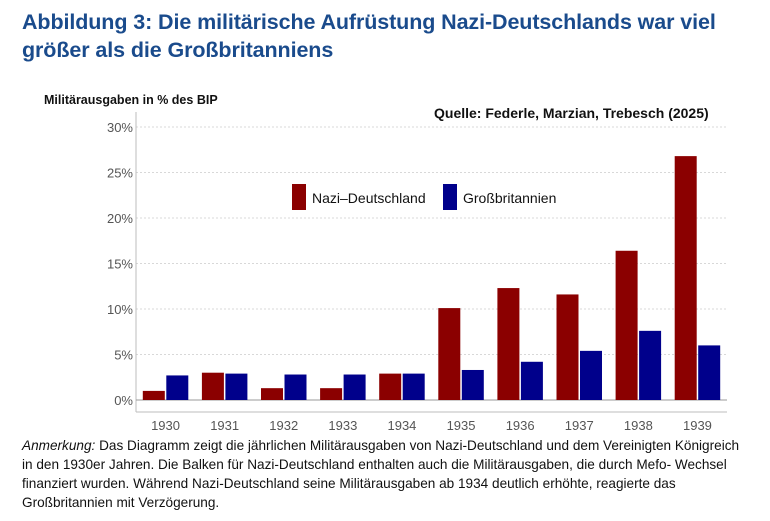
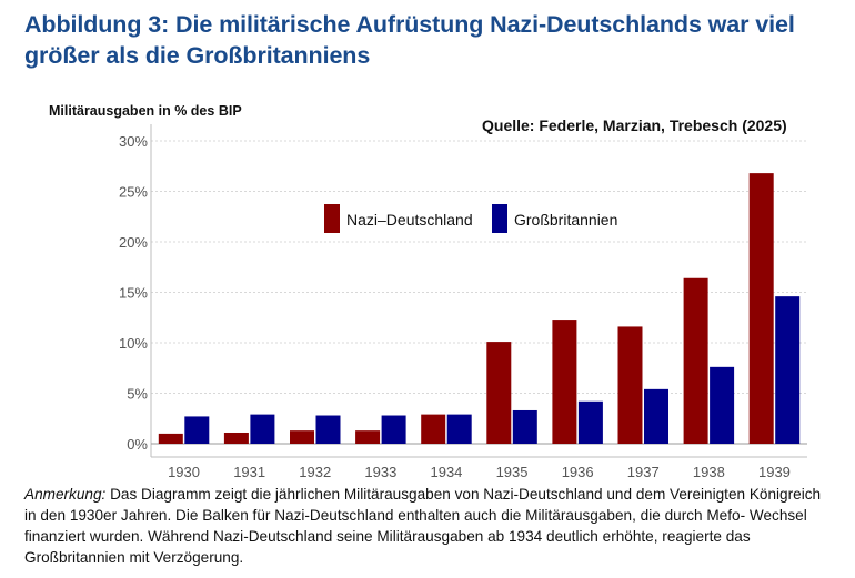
Nazi–Deutschland/1931: 3% -> 1%
Großbritannien/1939: 6% -> 15%
